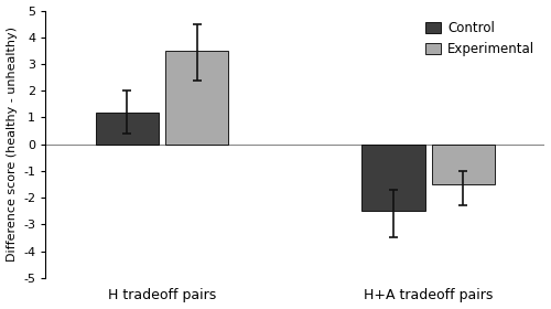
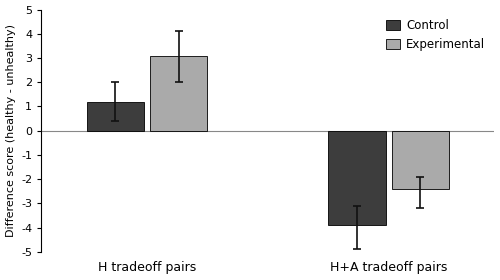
Experimental/H tradeoff pairs: 3.5 -> 3.1
Control/H+A tradeoff pairs: -2.5 -> -3.9
Experimental/H+A tradeoff pairs: -1.5 -> -2.4
